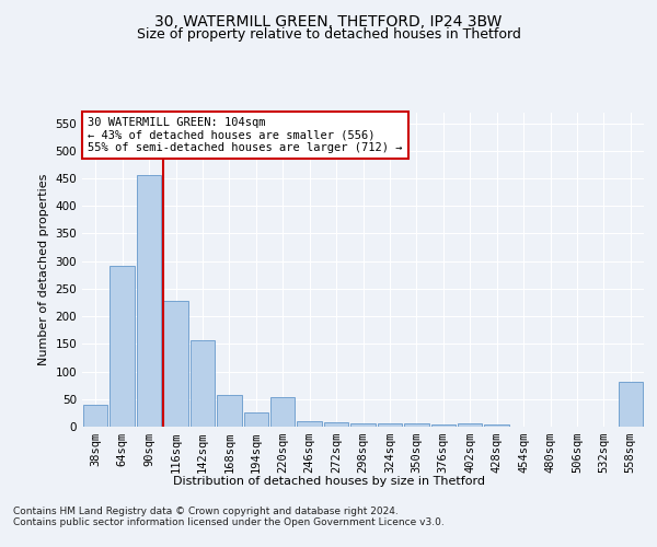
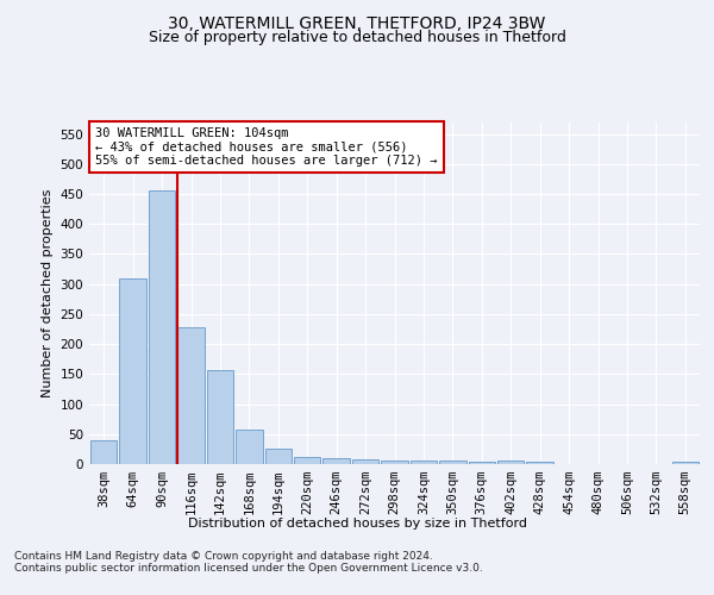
64sqm: 292 -> 310
220sqm: 54 -> 12
558sqm: 82 -> 4
